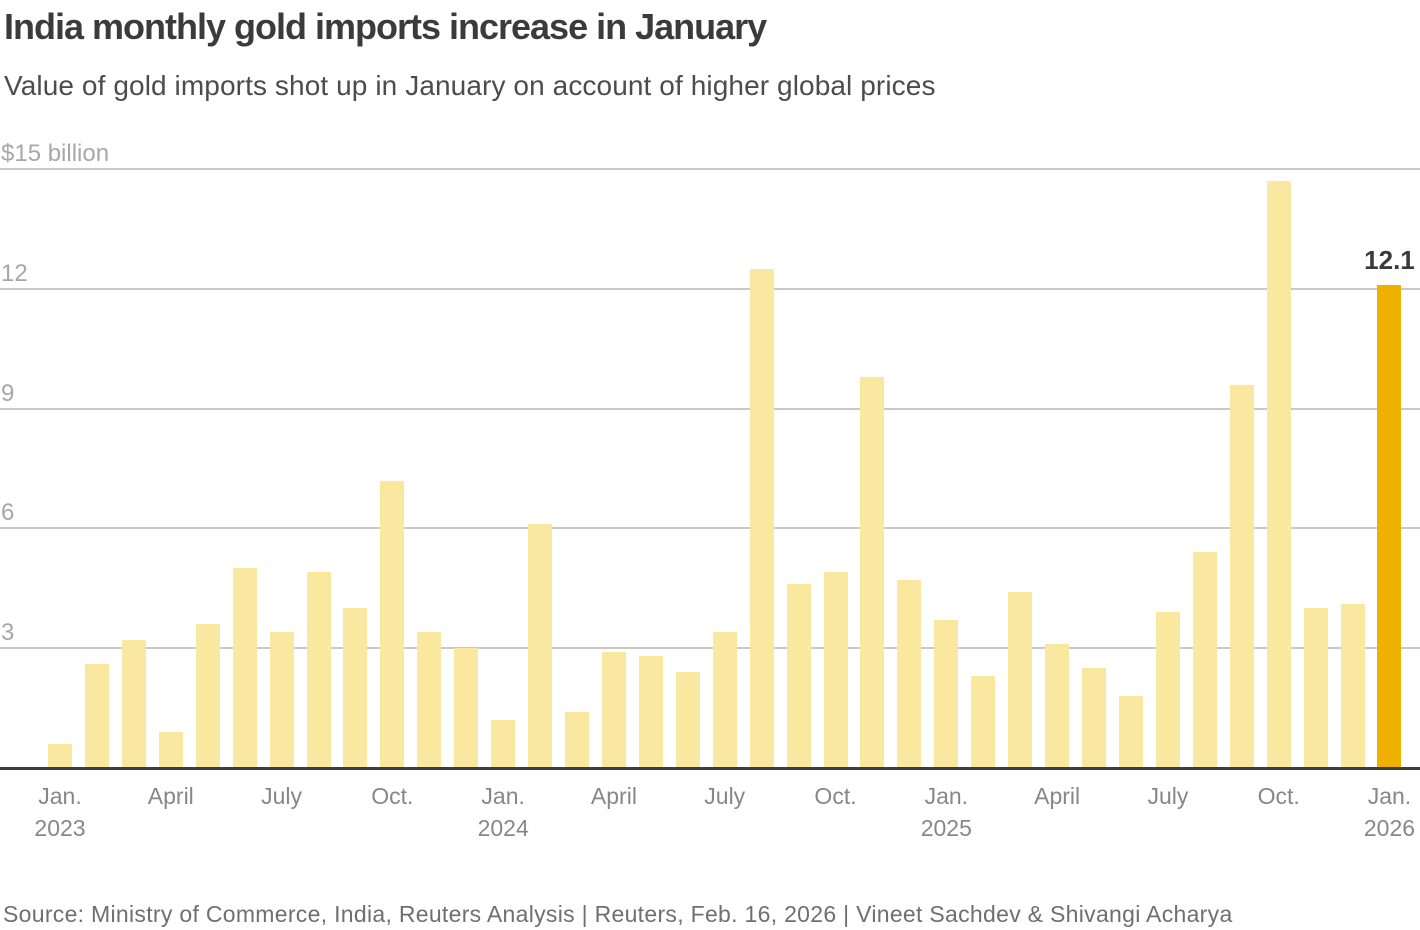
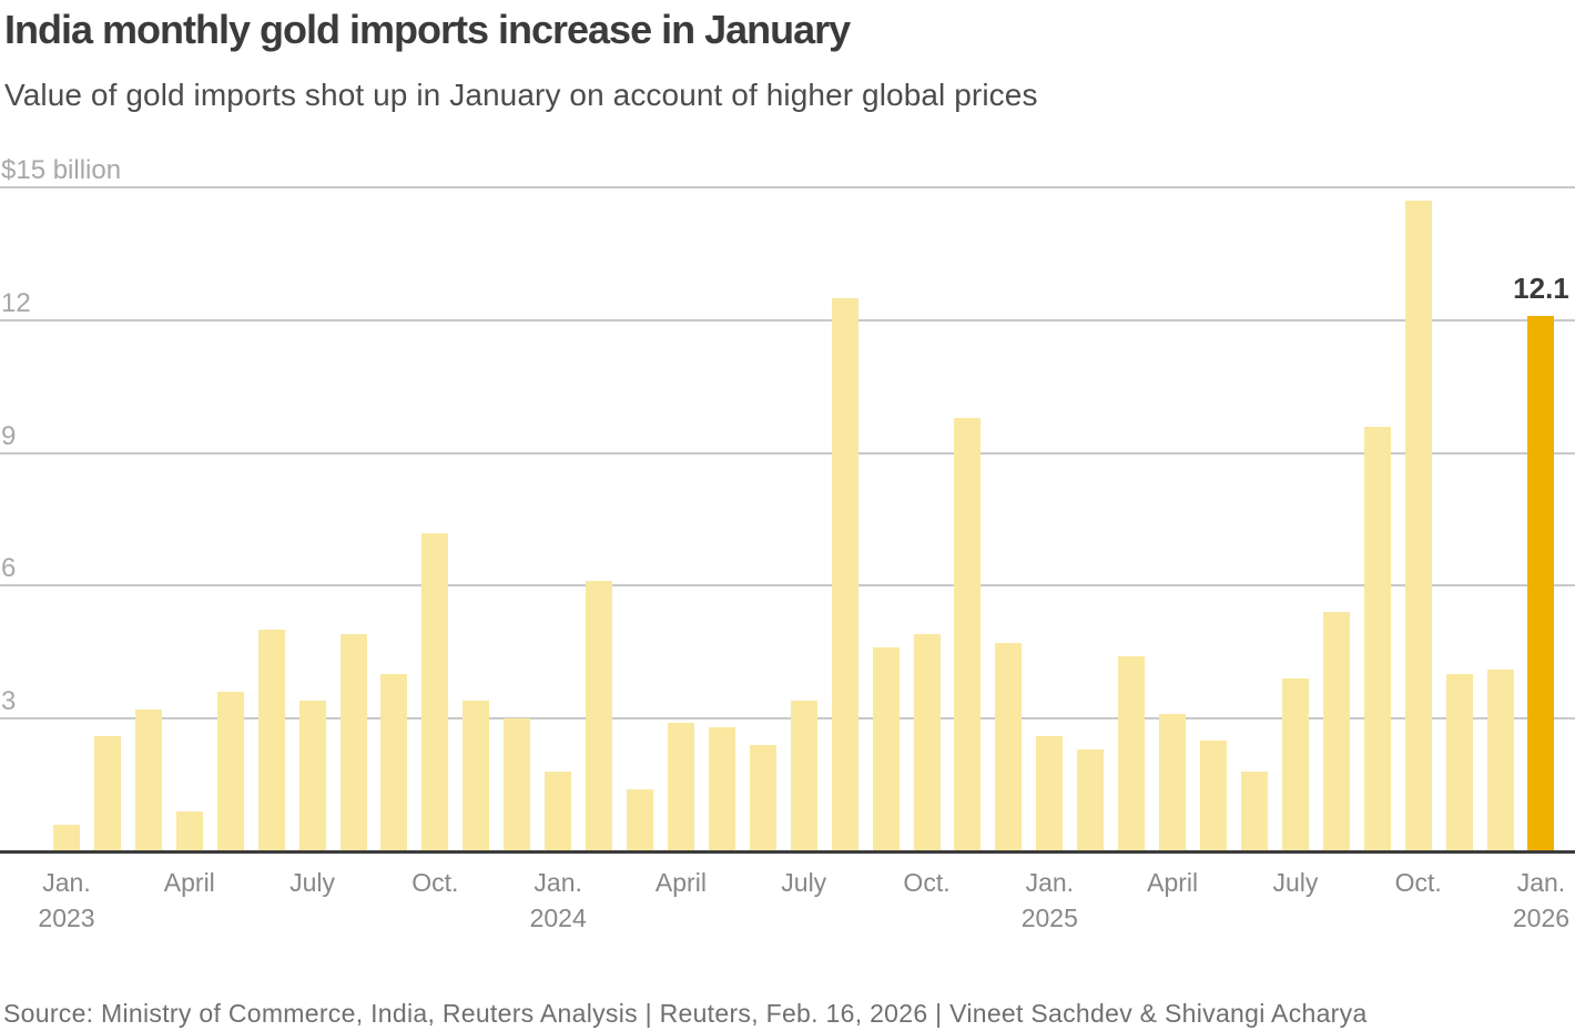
Jan. 2024: 1.2 -> 1.8
Jan. 2025: 3.7 -> 2.6
